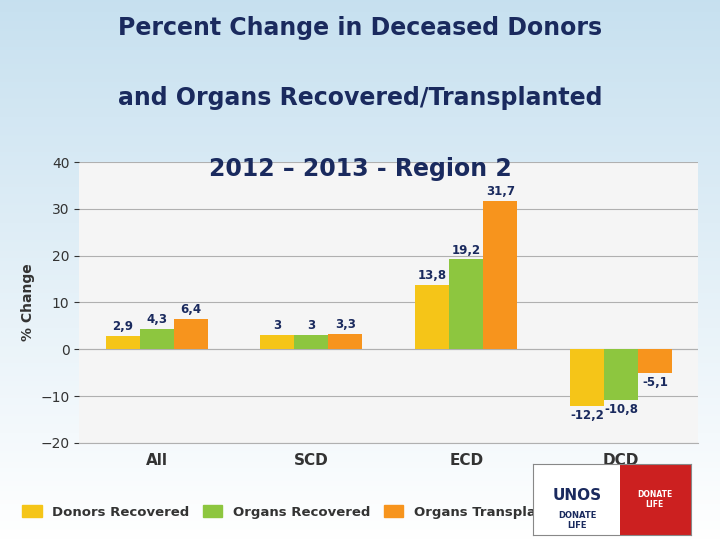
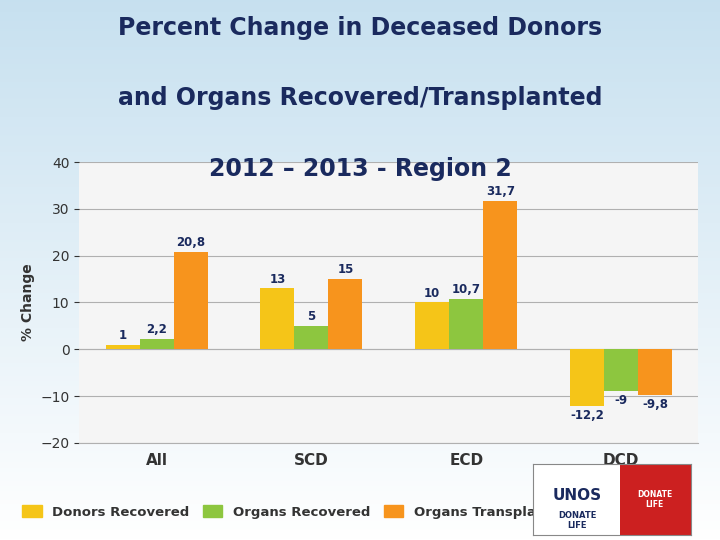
Donors Recovered/All: 2,9 -> 1
Organs Recovered/All: 4,3 -> 2,2
Organs Transplanted/All: 6,4 -> 20,8
Donors Recovered/SCD: 3 -> 13
Organs Recovered/SCD: 3 -> 5
Organs Transplanted/SCD: 3,3 -> 15
Donors Recovered/ECD: 13,8 -> 10
Organs Recovered/ECD: 19,2 -> 10,7
Organs Recovered/DCD: -10,8 -> -9
Organs Transplanted/DCD: -5,1 -> -9,8
